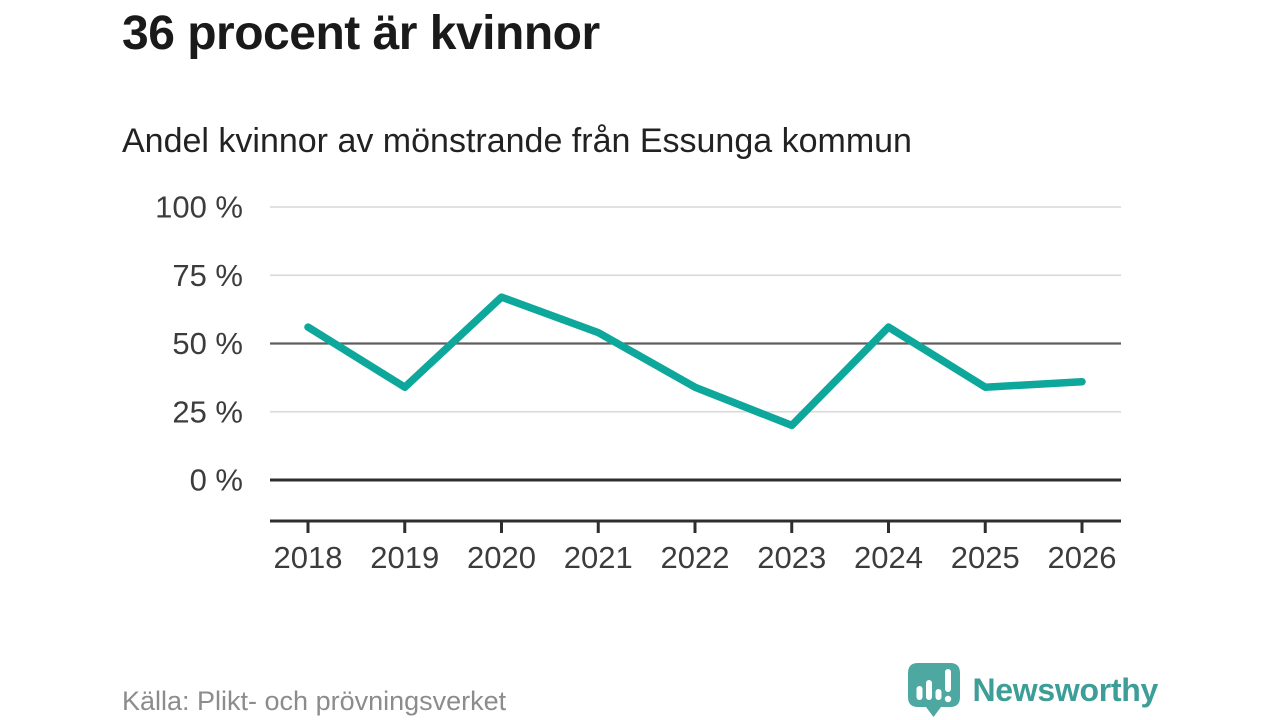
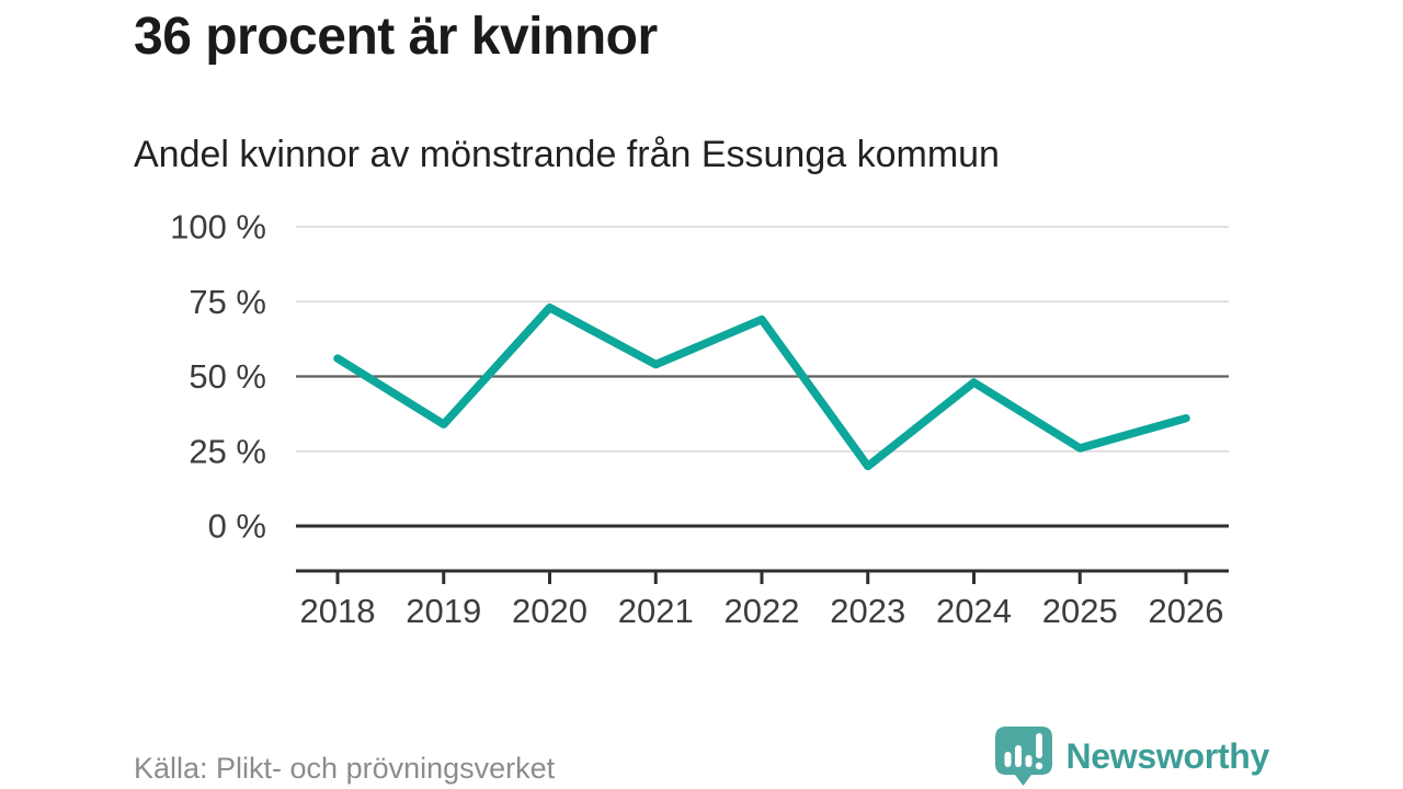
2020: 67% -> 73%
2022: 34% -> 69%
2024: 56% -> 48%
2025: 34% -> 26%
